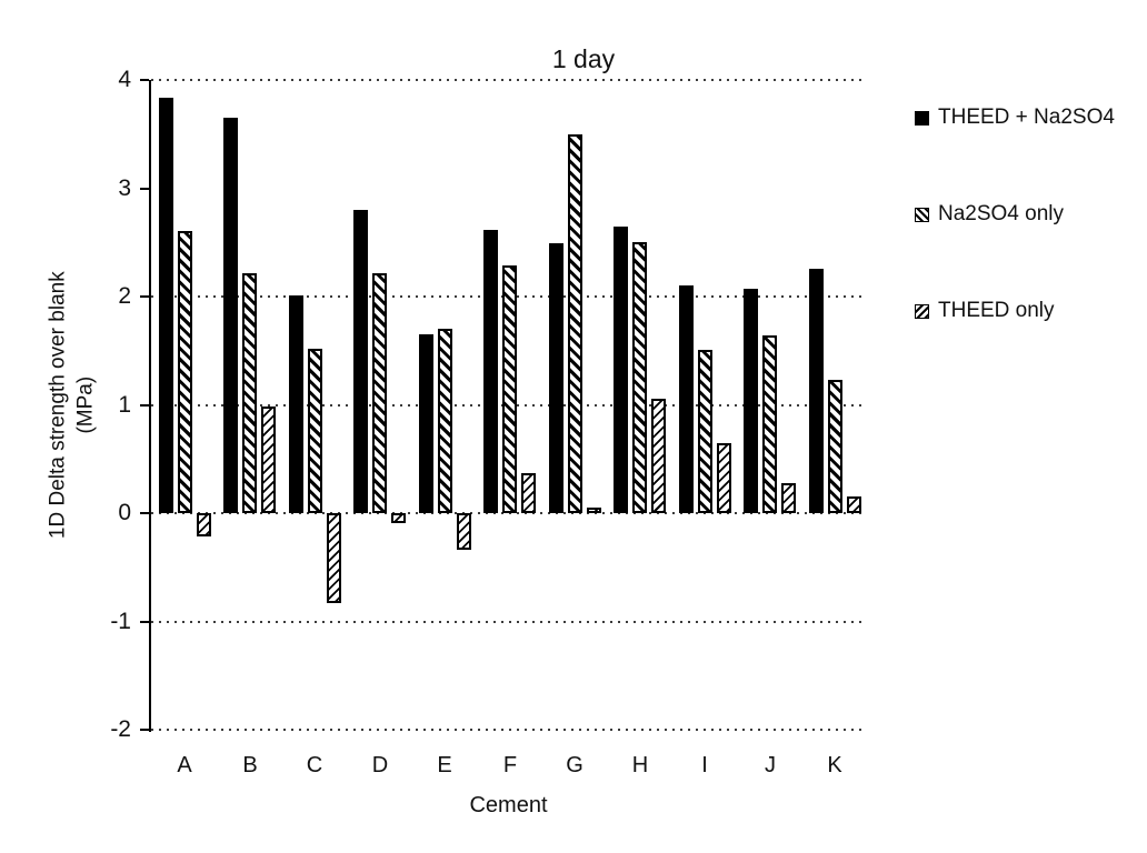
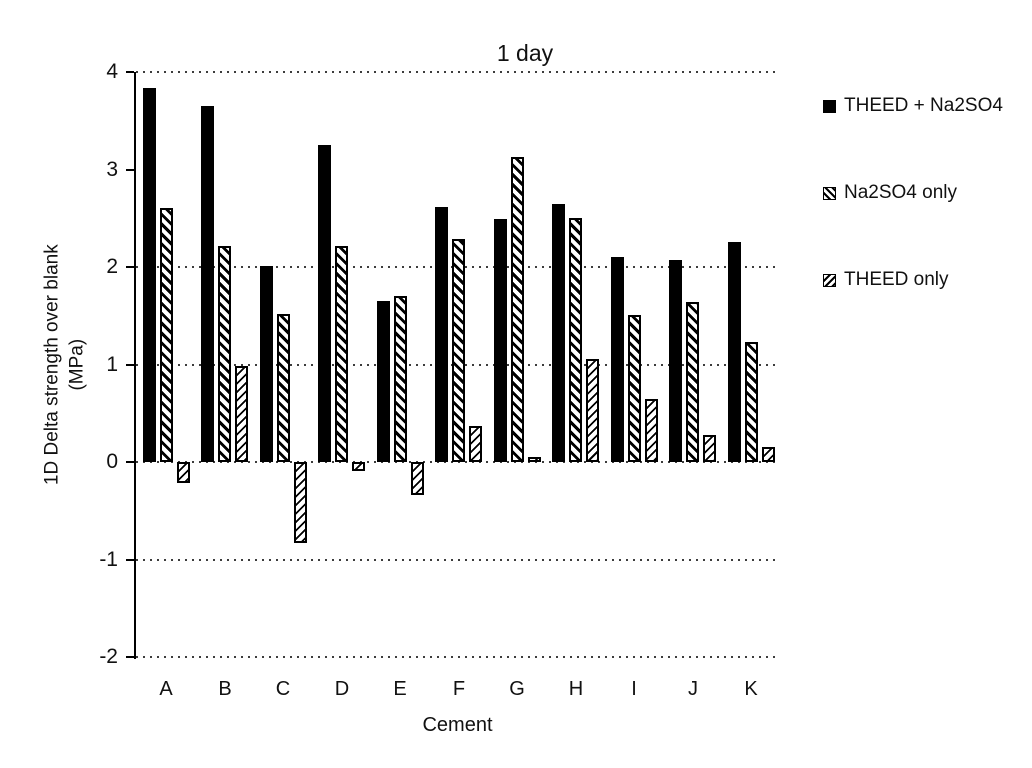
THEED + Na2SO4/D: 2.8 -> 3.2
Na2SO4 only/G: 3.5 -> 3.1
